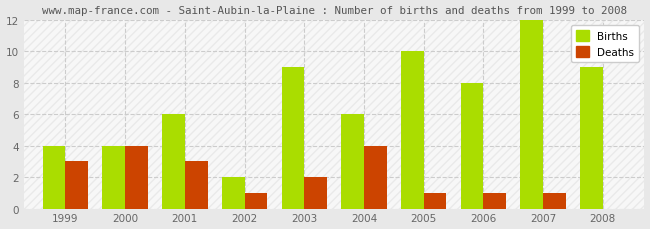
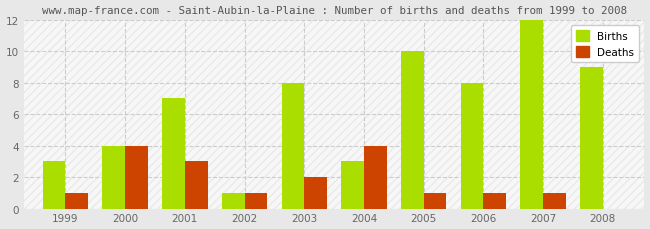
Births/1999: 4 -> 3
Deaths/1999: 3 -> 1
Births/2001: 6 -> 7
Births/2002: 2 -> 1
Births/2003: 9 -> 8
Births/2004: 6 -> 3
